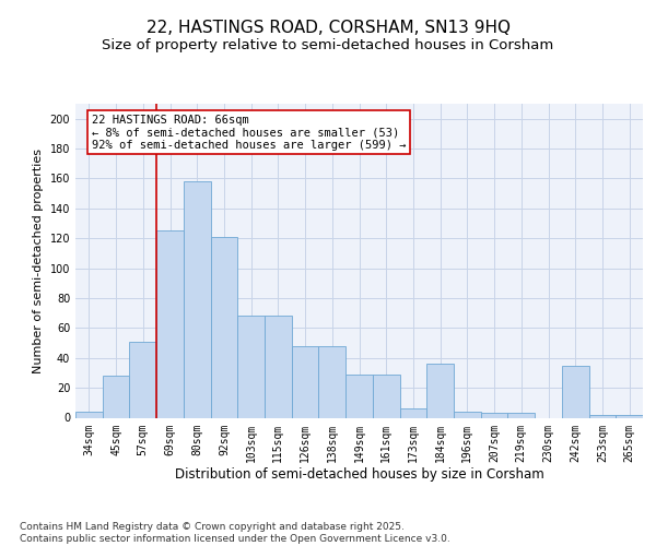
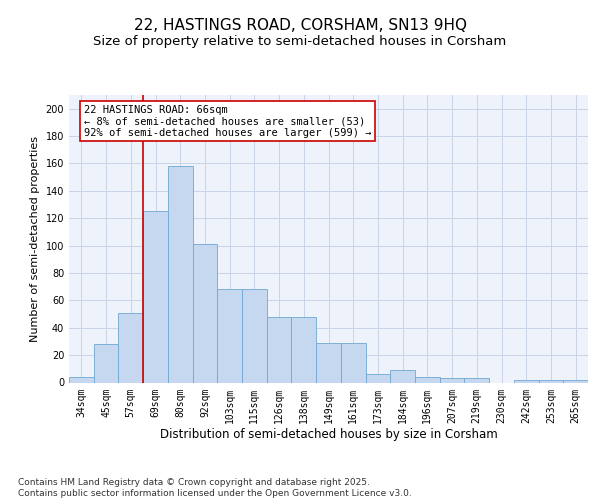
92sqm: 121 -> 101
184sqm: 36 -> 9
242sqm: 35 -> 2
